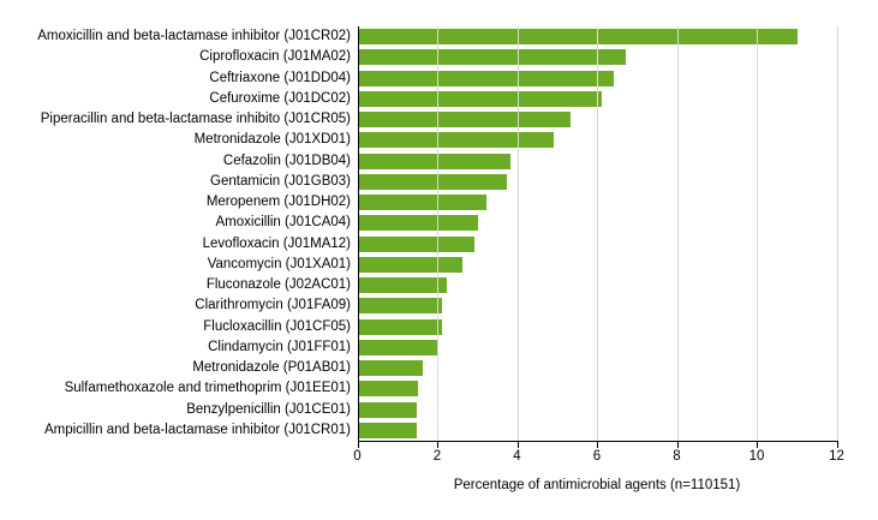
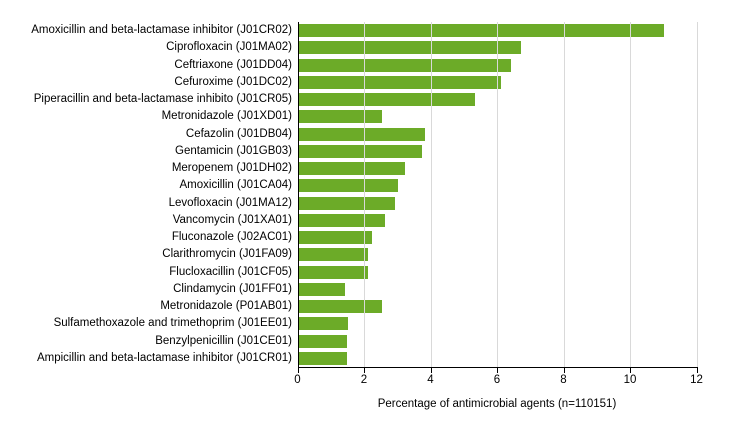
Metronidazole (J01XD01): 4.9 -> 2.5
Clindamycin (J01FF01): 2.0 -> 1.4
Metronidazole (P01AB01): 1.6 -> 2.5
